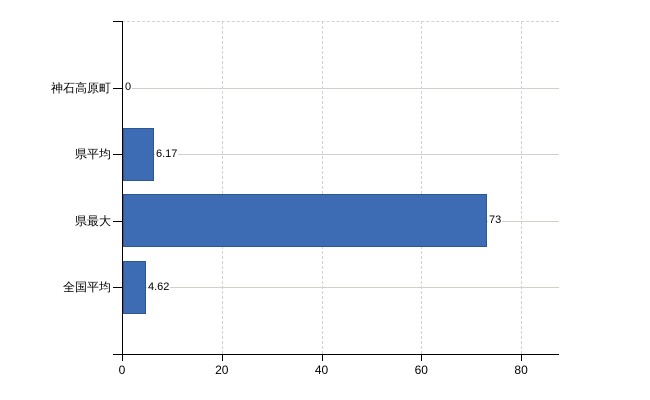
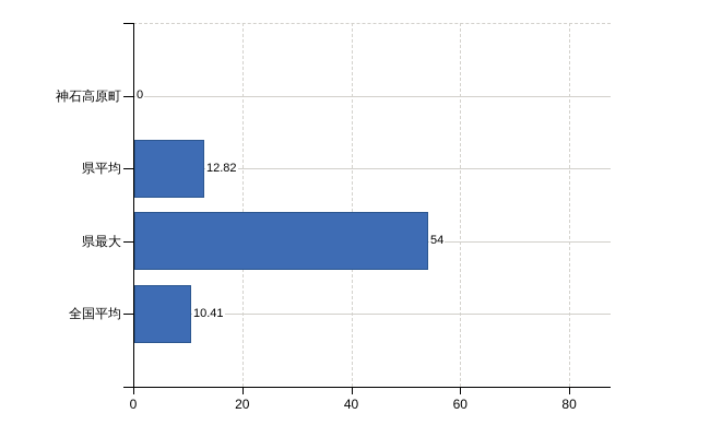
県平均: 6.17 -> 12.82
県最大: 73 -> 54
全国平均: 4.62 -> 10.41
